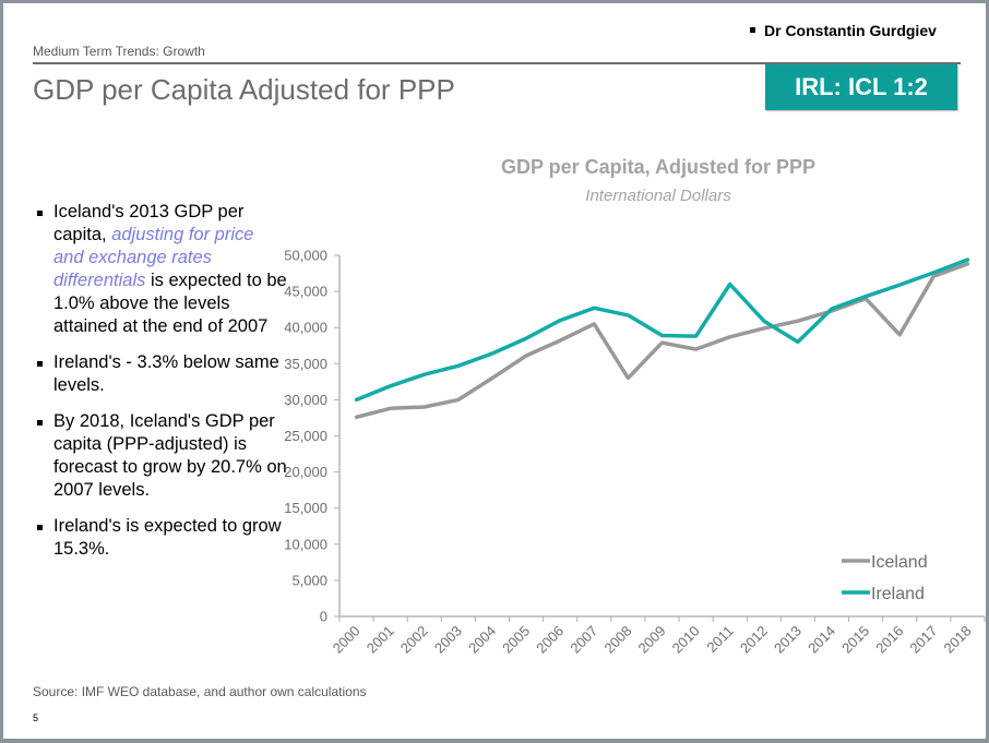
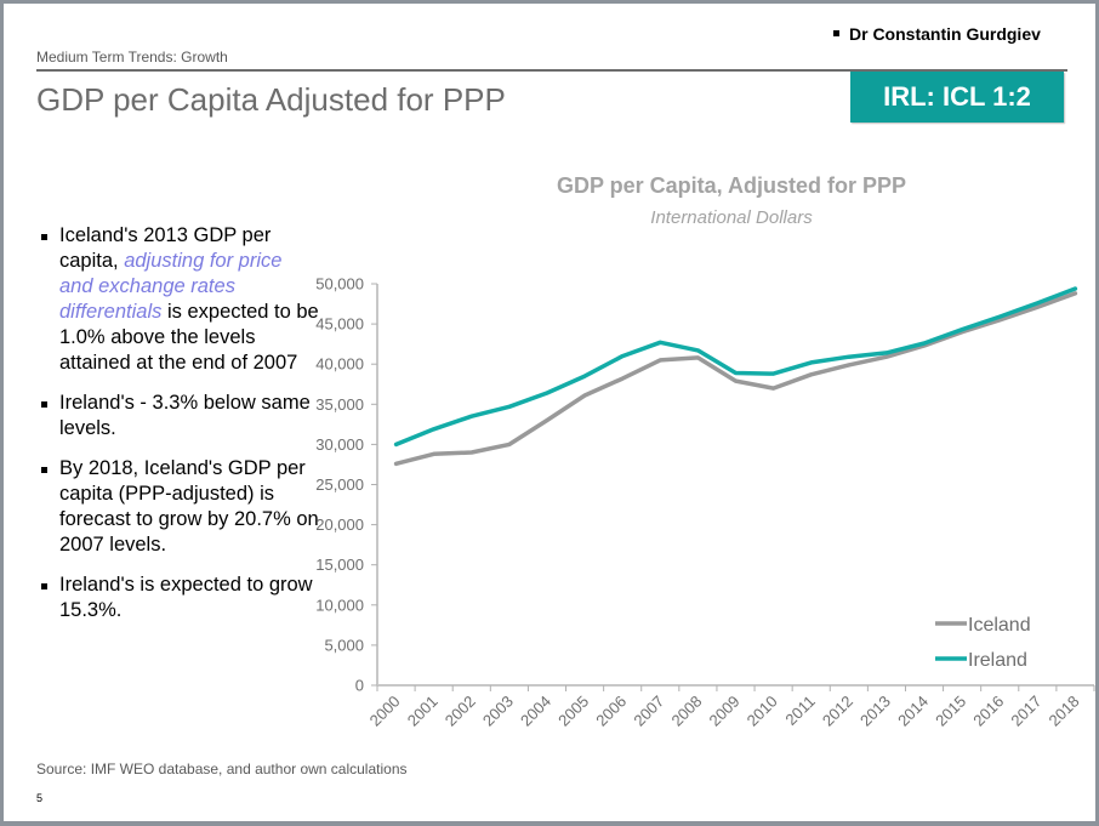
Iceland/2008: 33000 -> 41000
Ireland/2011: 46000 -> 40000
Ireland/2013: 38000 -> 41000
Iceland/2016: 39000 -> 46000
